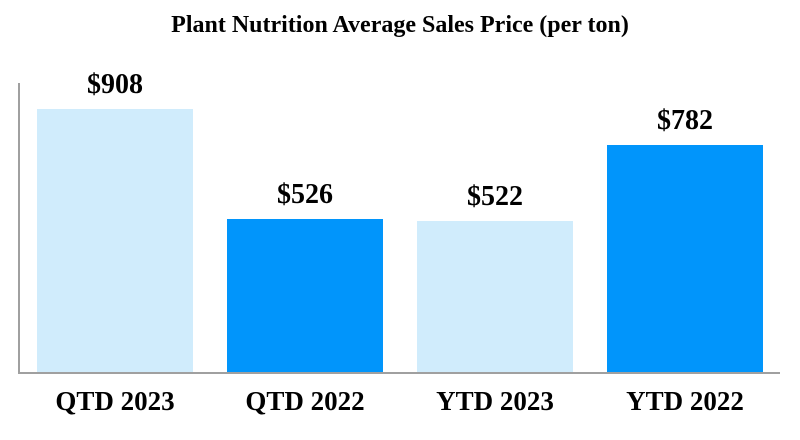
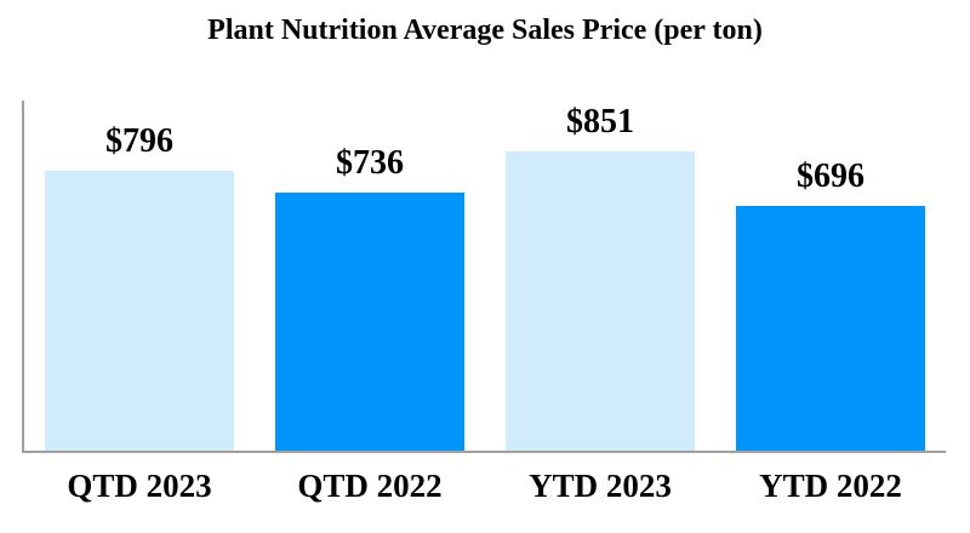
QTD 2023: $908 -> $796
QTD 2022: $526 -> $736
YTD 2023: $522 -> $851
YTD 2022: $782 -> $696
